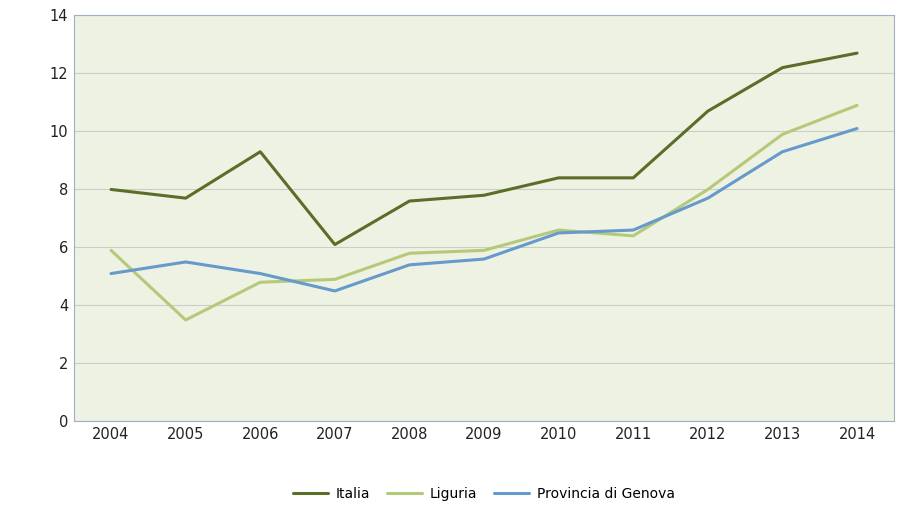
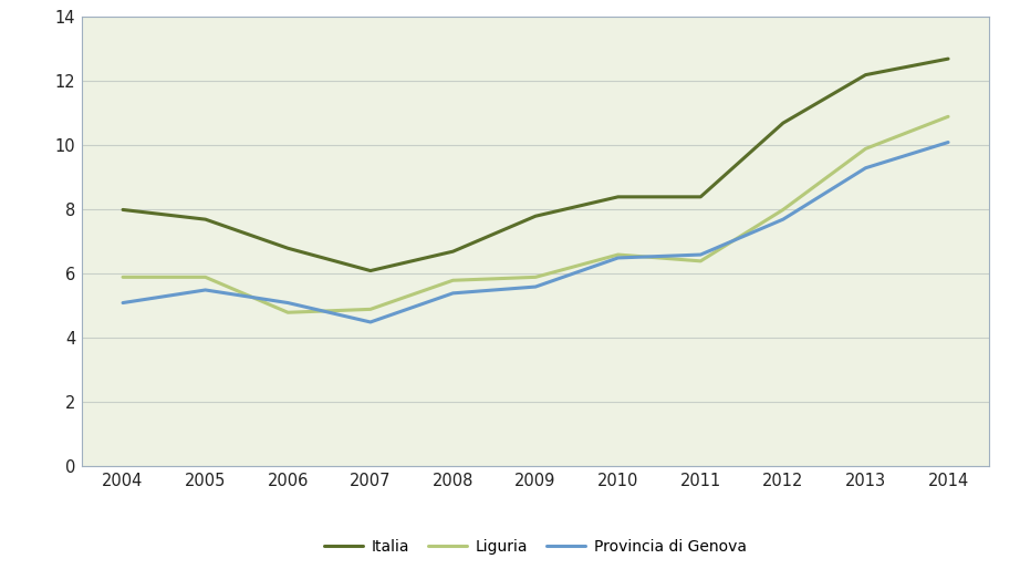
Liguria/2005: 3.5 -> 5.9
Italia/2006: 9.3 -> 6.8
Italia/2008: 7.6 -> 6.7
